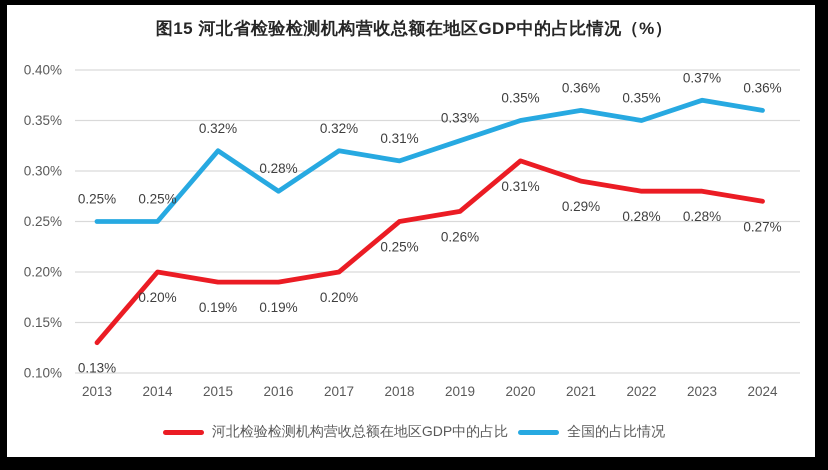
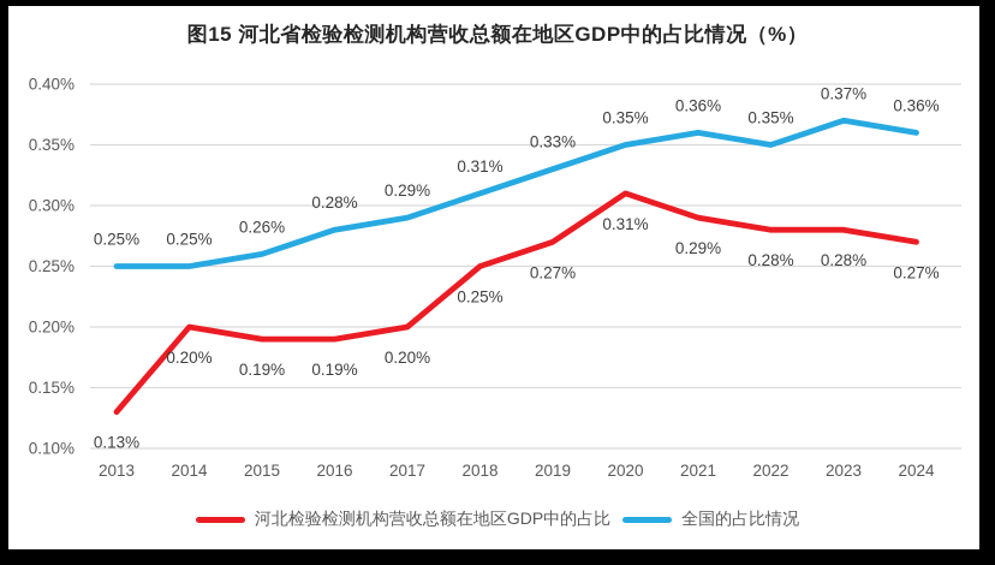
全国的占比情况/2015: 0.32% -> 0.26%
全国的占比情况/2017: 0.32% -> 0.29%
河北检验检测机构营收总额在地区GDP中的占比/2019: 0.26% -> 0.27%
